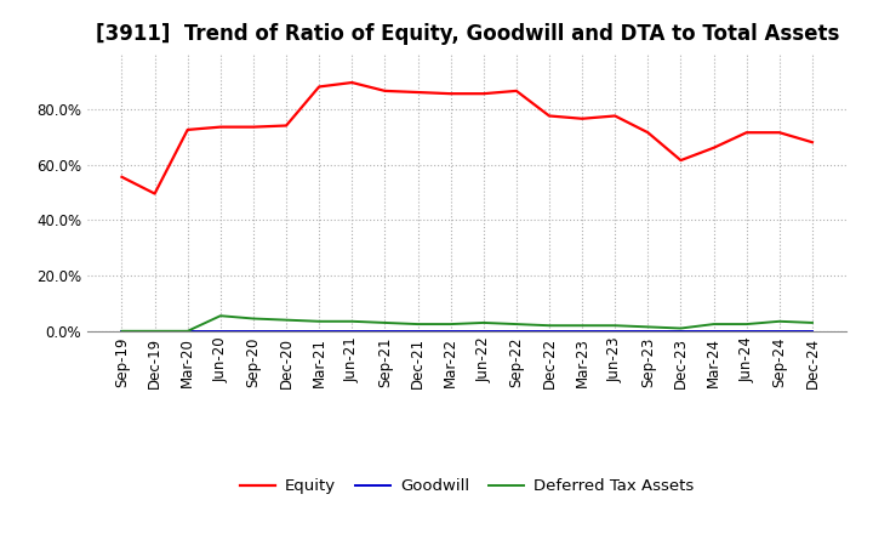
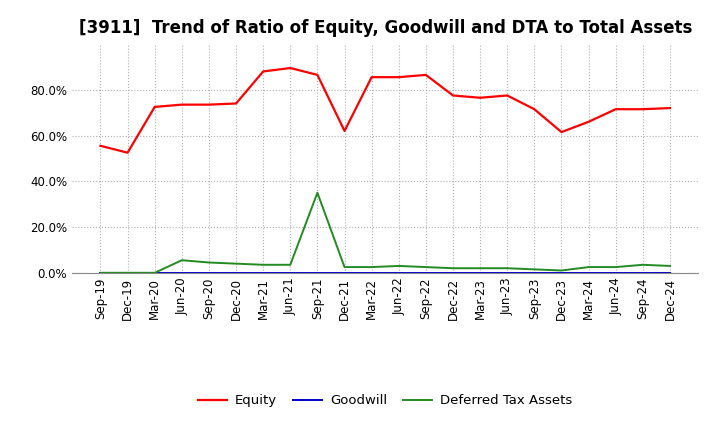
Equity/Dec-19: 49.5% -> 52.5%
Deferred Tax Assets/Sep-21: 3.0% -> 35.0%
Equity/Dec-21: 86.0% -> 62.0%
Equity/Dec-24: 68.0% -> 72.0%
